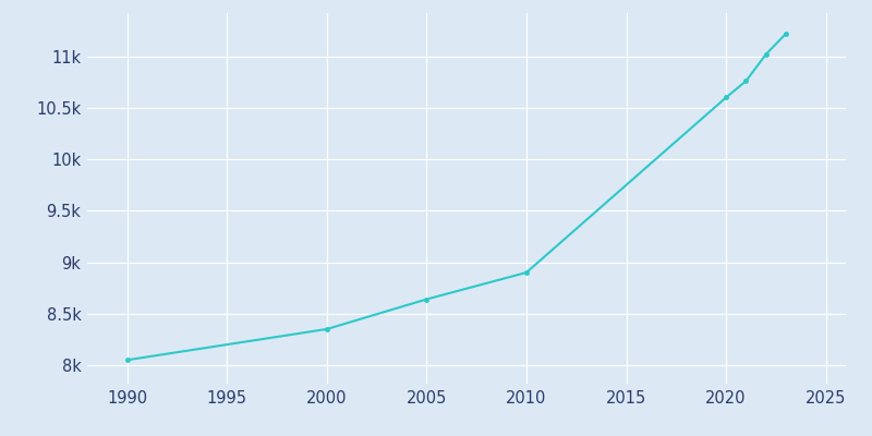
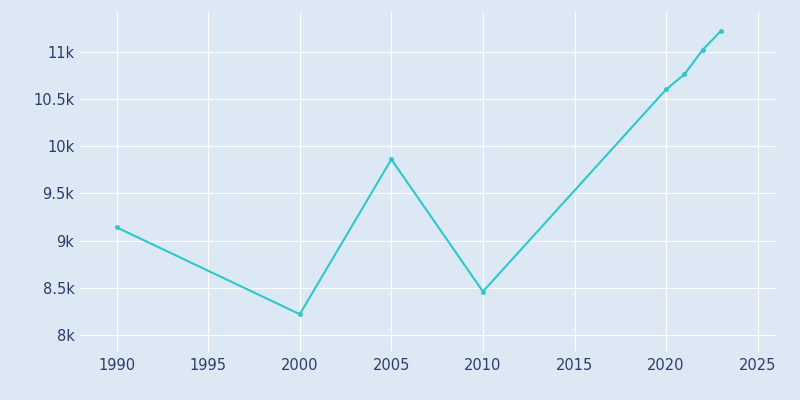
1990: 8.05k -> 9.14k
2000: 8.35k -> 8.22k
2005: 8.64k -> 9.86k
2010: 8.90k -> 8.46k
